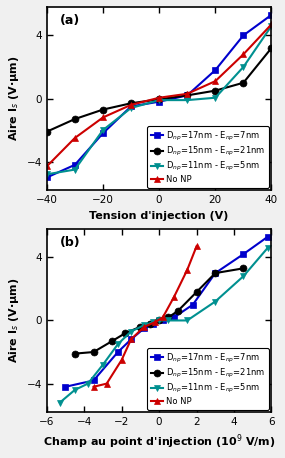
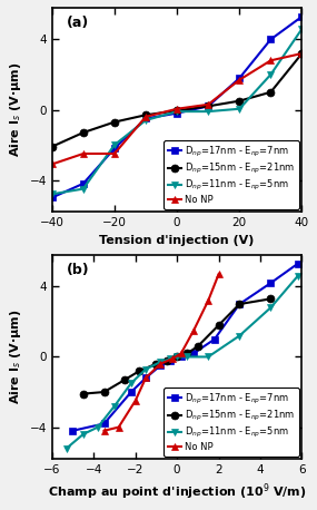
No NP/−40: -4.3 -> -3.1
No NP/−20: -1.2 -> -2.5
No NP/20: 1.1 -> 1.7
No NP/40: 4.7 -> 3.2
